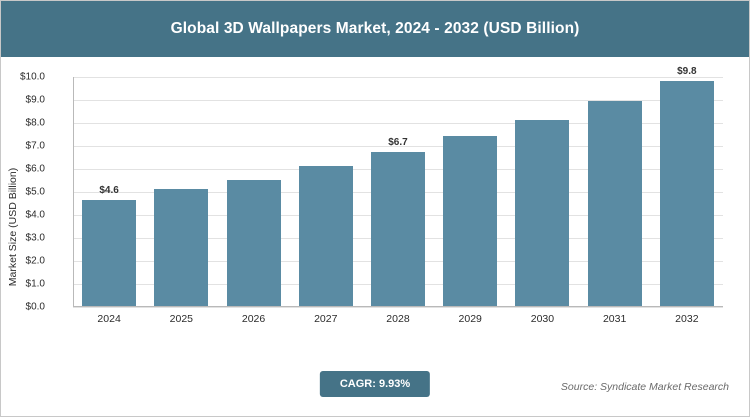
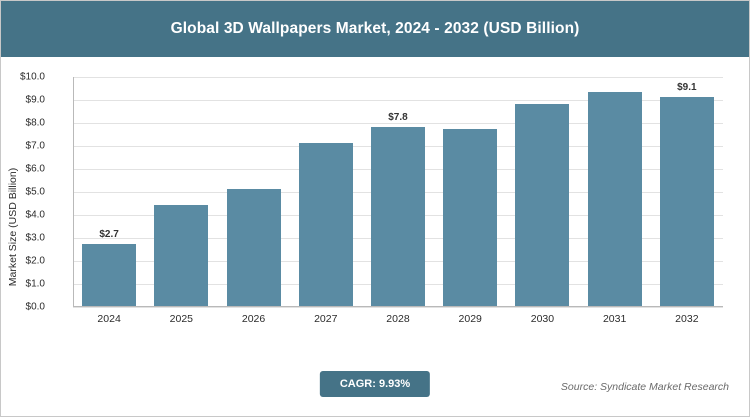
2024: $4.6 -> $2.7
2025: $5.1 -> $4.4
2026: $5.5 -> $5.1
2027: $6.1 -> $7.1
2028: $6.7 -> $7.8
2029: $7.4 -> $7.7
2030: $8.1 -> $8.8
2031: $8.9 -> $9.3
2032: $9.8 -> $9.1
